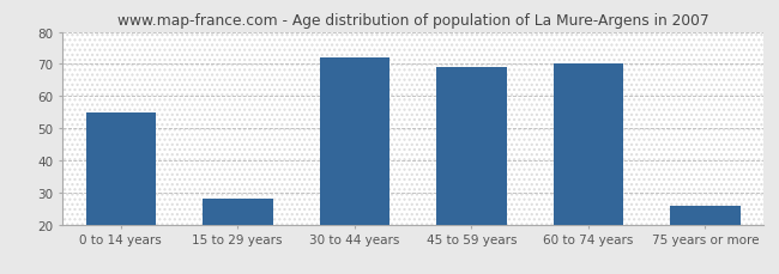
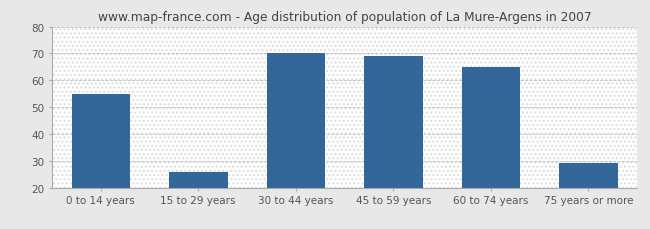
15 to 29 years: 28 -> 26
30 to 44 years: 72 -> 70
60 to 74 years: 70 -> 65
75 years or more: 26 -> 29
